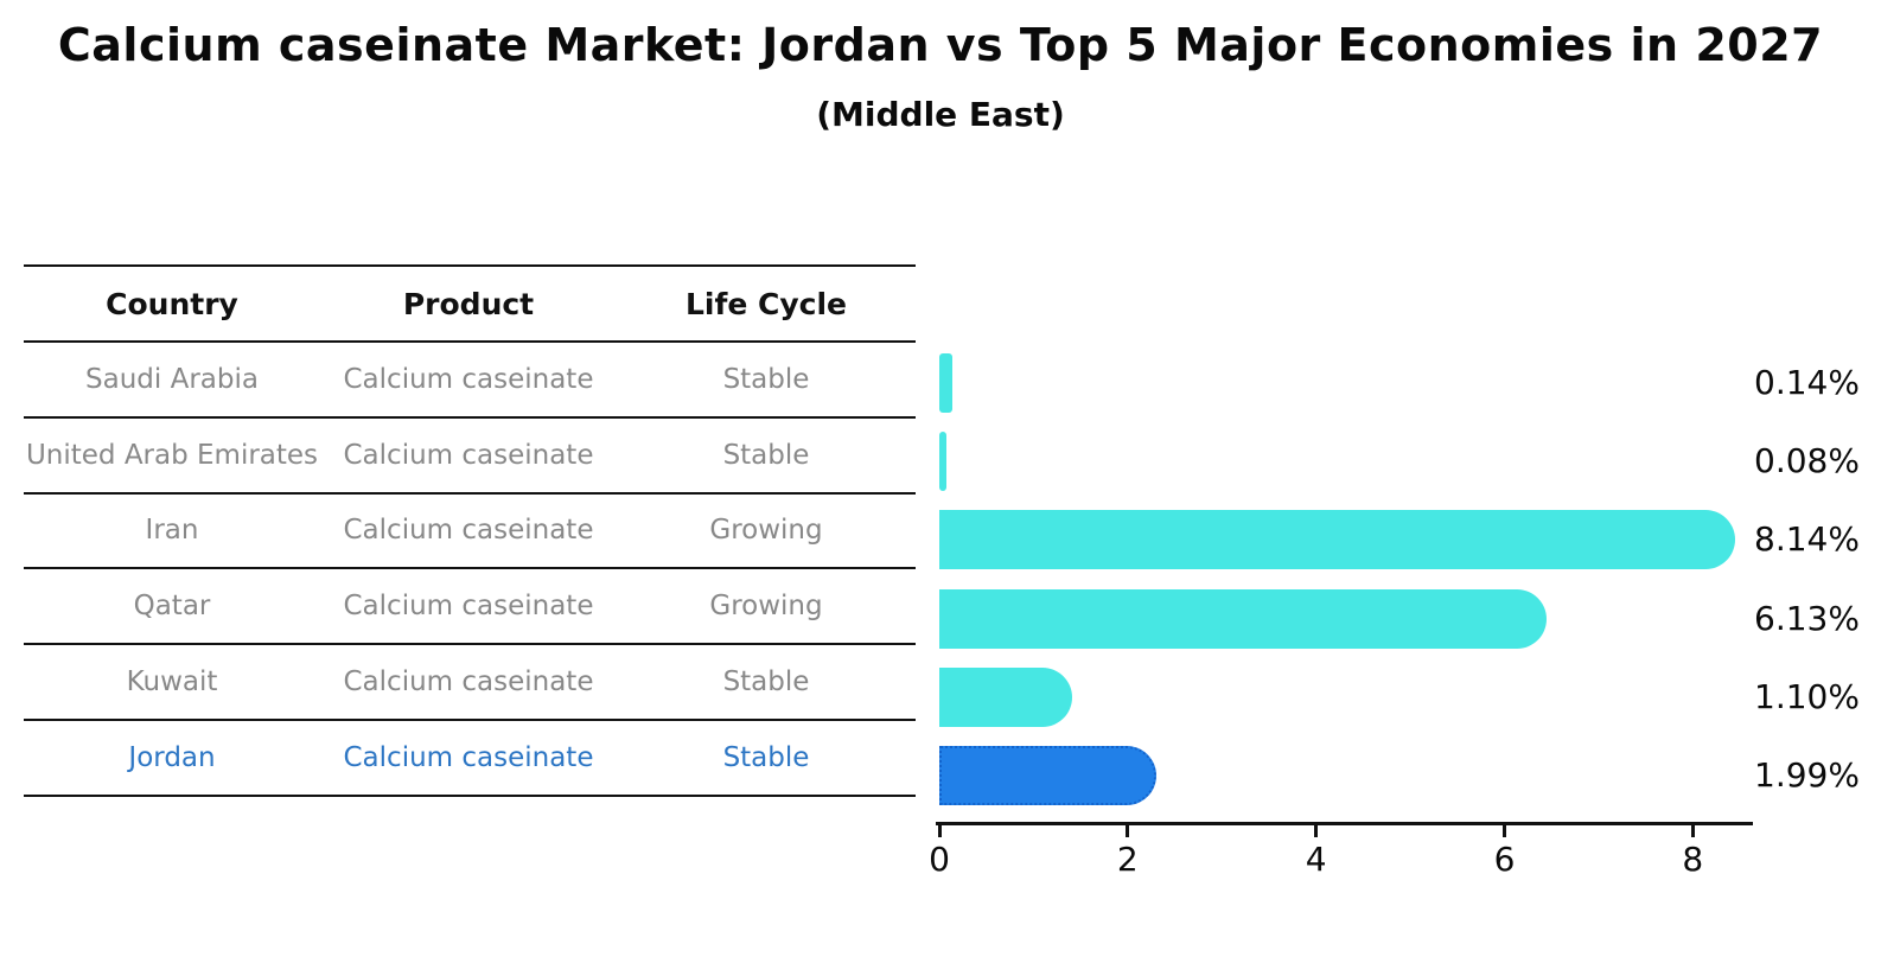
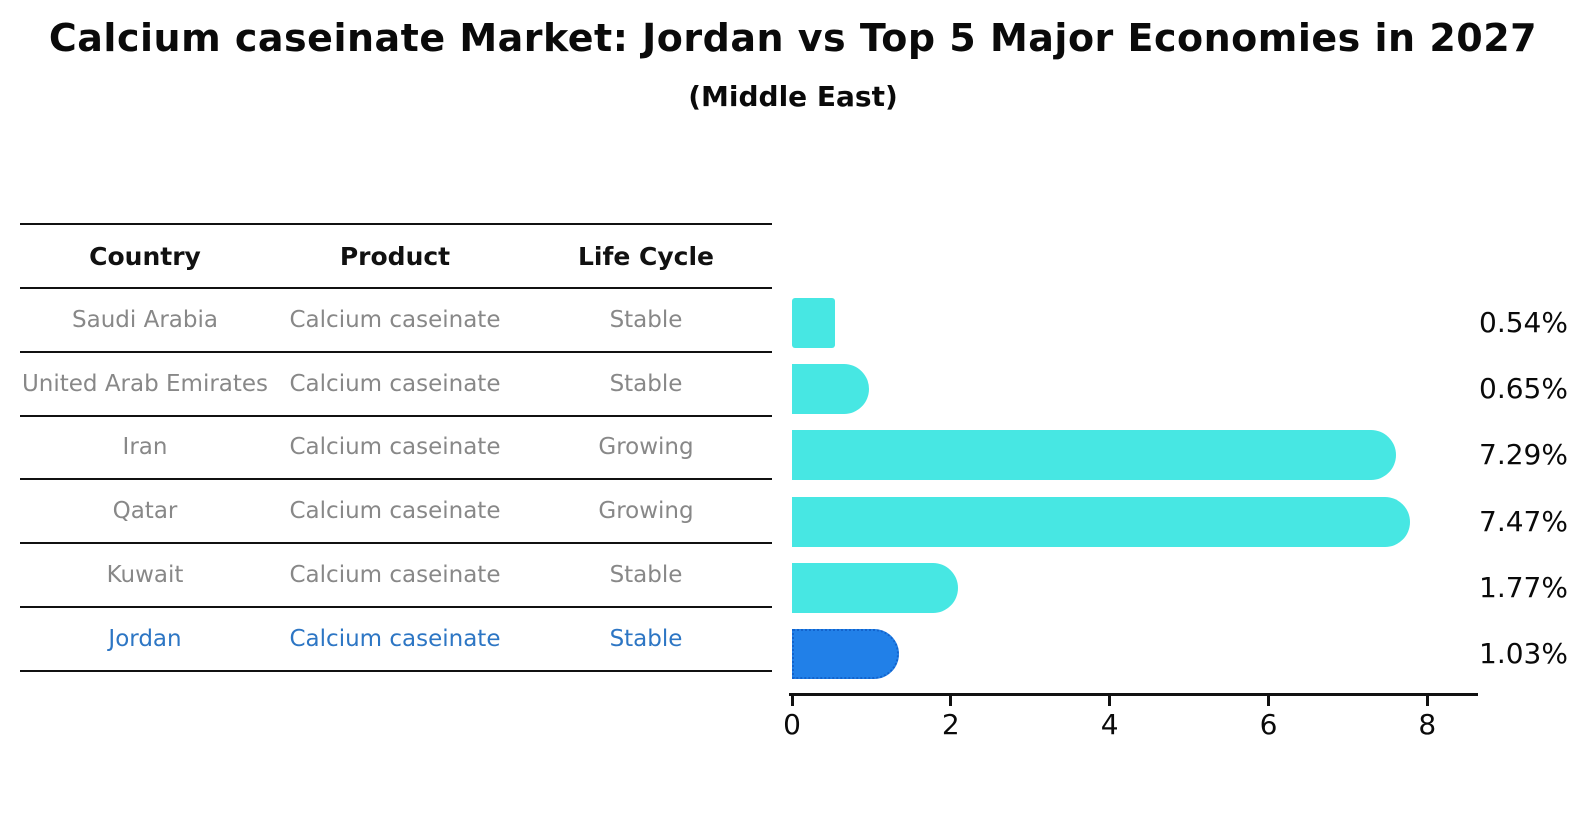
Saudi Arabia: 0.14% -> 0.54%
United Arab Emirates: 0.08% -> 0.65%
Iran: 8.14% -> 7.29%
Qatar: 6.13% -> 7.47%
Kuwait: 1.10% -> 1.77%
Jordan: 1.99% -> 1.03%
